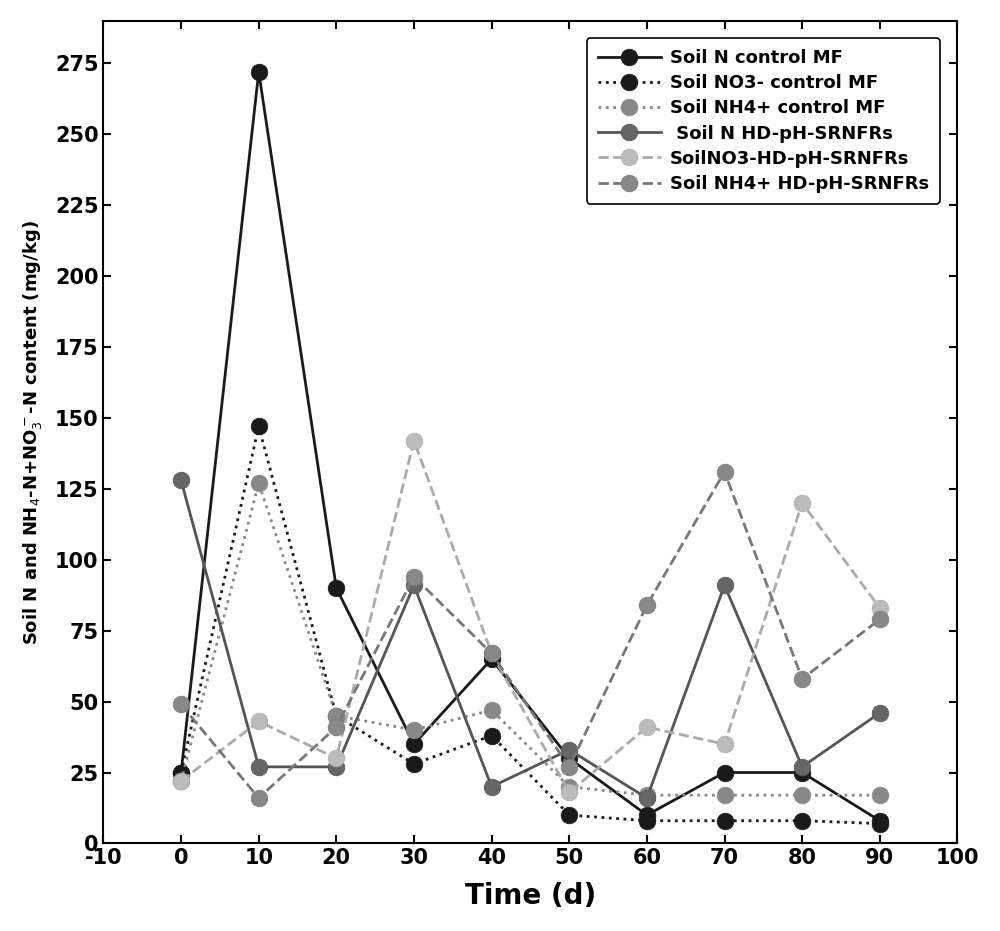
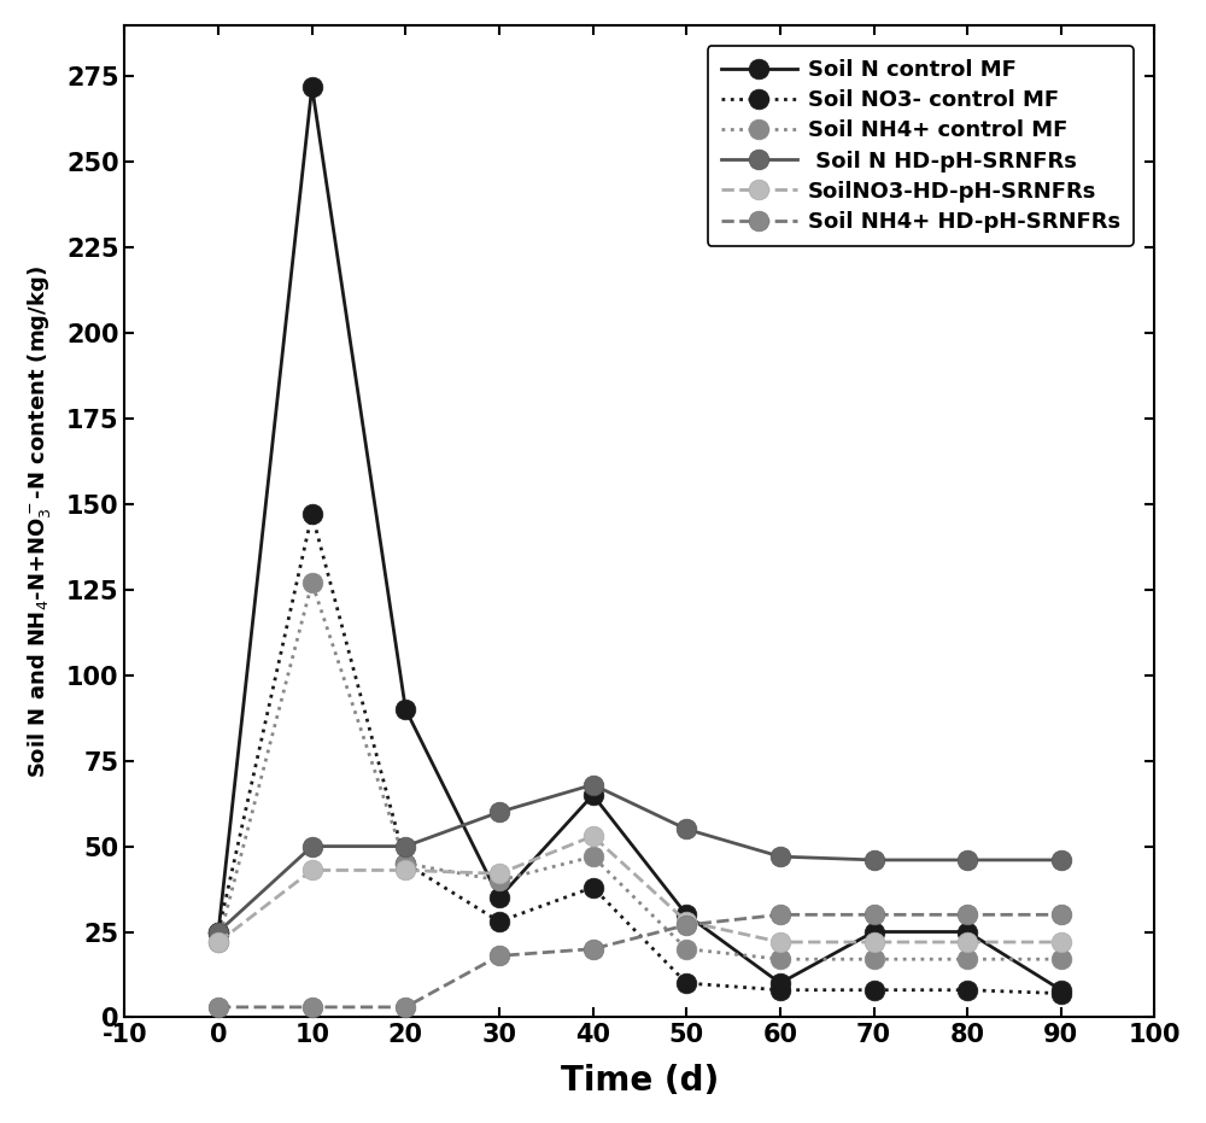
Soil N HD-pH-SRNFRs/0: 128 -> 25
Soil NH4+ HD-pH-SRNFRs/0: 49 -> 3
Soil N HD-pH-SRNFRs/10: 27 -> 50
Soil NH4+ HD-pH-SRNFRs/10: 16 -> 3
Soil N HD-pH-SRNFRs/20: 27 -> 50
SoilNO3-HD-pH-SRNFRs/20: 30 -> 43
Soil NH4+ HD-pH-SRNFRs/20: 41 -> 3
Soil N HD-pH-SRNFRs/30: 91 -> 60
SoilNO3-HD-pH-SRNFRs/30: 142 -> 42
Soil NH4+ HD-pH-SRNFRs/30: 94 -> 18
Soil N HD-pH-SRNFRs/40: 20 -> 68
SoilNO3-HD-pH-SRNFRs/40: 67 -> 53
Soil NH4+ HD-pH-SRNFRs/40: 67 -> 20
Soil N HD-pH-SRNFRs/50: 33 -> 55
SoilNO3-HD-pH-SRNFRs/50: 18 -> 28
Soil N HD-pH-SRNFRs/60: 16 -> 47
SoilNO3-HD-pH-SRNFRs/60: 41 -> 22
Soil NH4+ HD-pH-SRNFRs/60: 84 -> 30
Soil N HD-pH-SRNFRs/70: 91 -> 46
SoilNO3-HD-pH-SRNFRs/70: 35 -> 22
Soil NH4+ HD-pH-SRNFRs/70: 131 -> 30
Soil N HD-pH-SRNFRs/80: 27 -> 46
SoilNO3-HD-pH-SRNFRs/80: 120 -> 22
Soil NH4+ HD-pH-SRNFRs/80: 58 -> 30
SoilNO3-HD-pH-SRNFRs/90: 83 -> 22
Soil NH4+ HD-pH-SRNFRs/90: 79 -> 30
